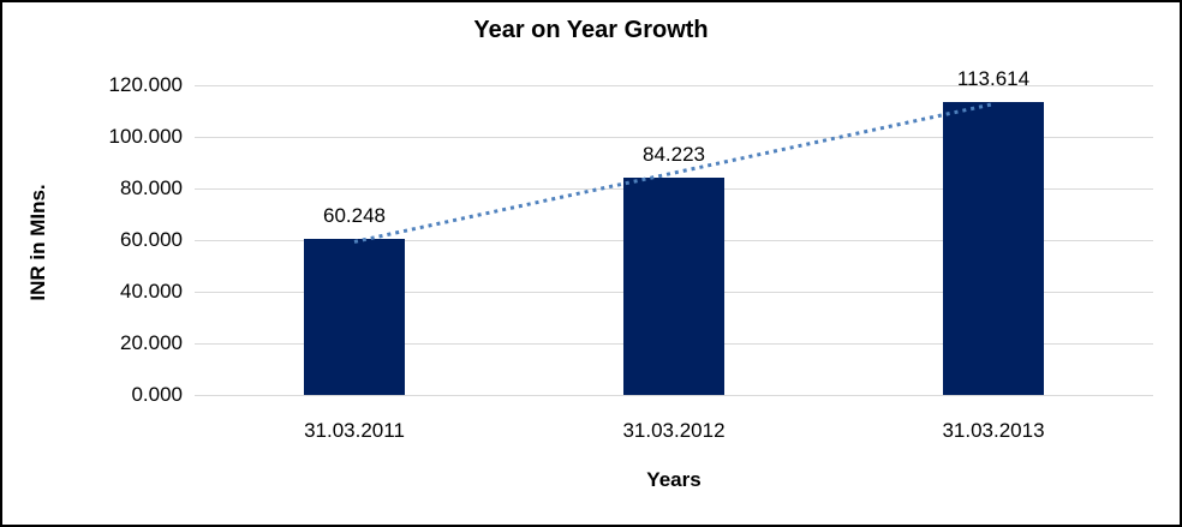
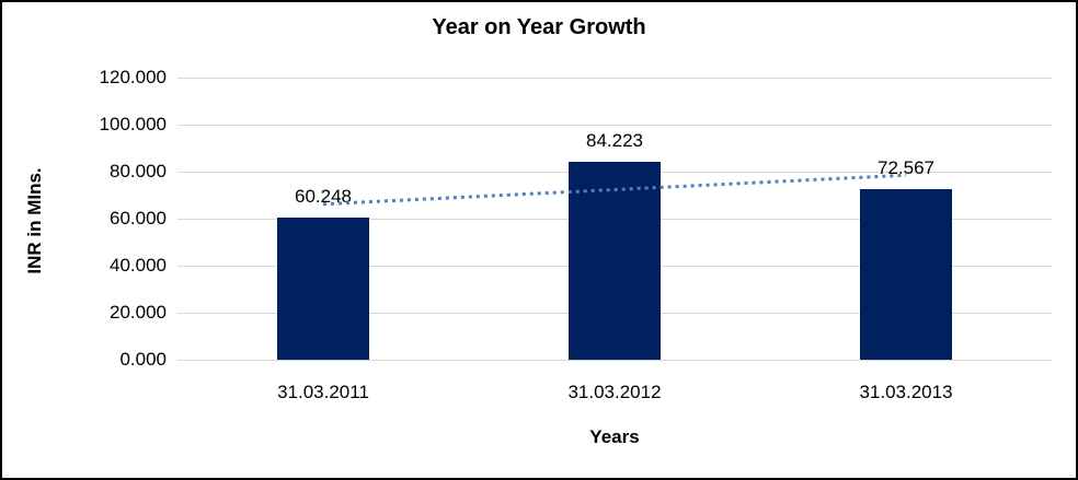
31.03.2013: 113.614 -> 72.567
